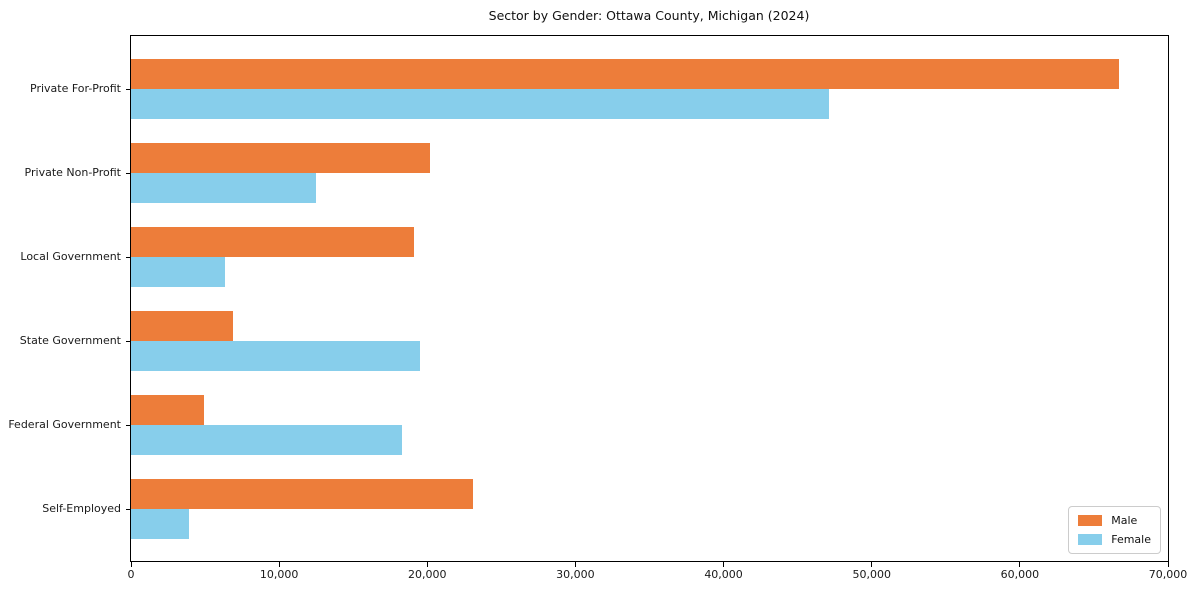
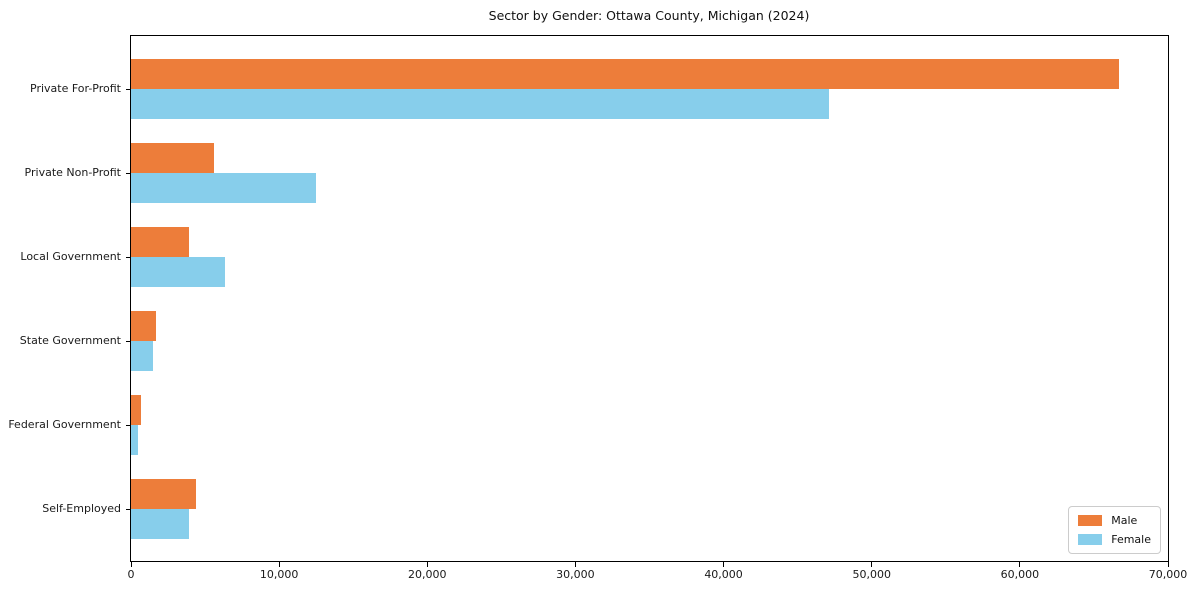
Male/Private Non-Profit: 20200 -> 5600
Male/Local Government: 19100 -> 3900
Male/State Government: 6900 -> 1700
Female/State Government: 19500 -> 1500
Male/Federal Government: 4900 -> 700
Female/Federal Government: 18300 -> 500
Male/Self-Employed: 23100 -> 4400
